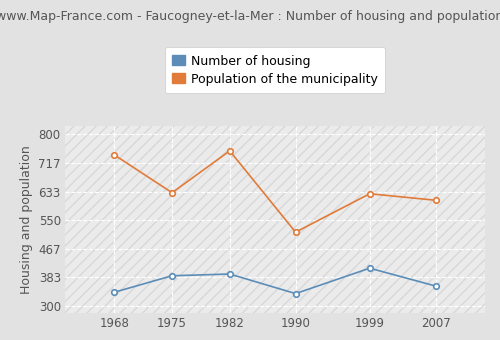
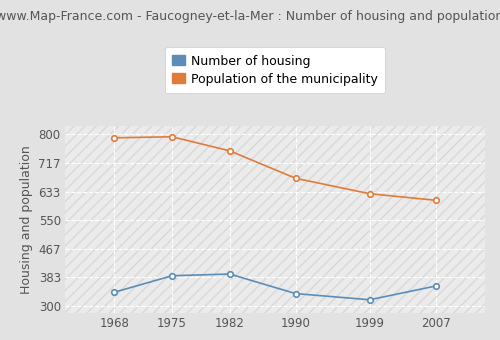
Population of the municipality/1968: 740 -> 790
Population of the municipality/1975: 630 -> 793
Population of the municipality/1990: 515 -> 672
Number of housing/1999: 410 -> 318
